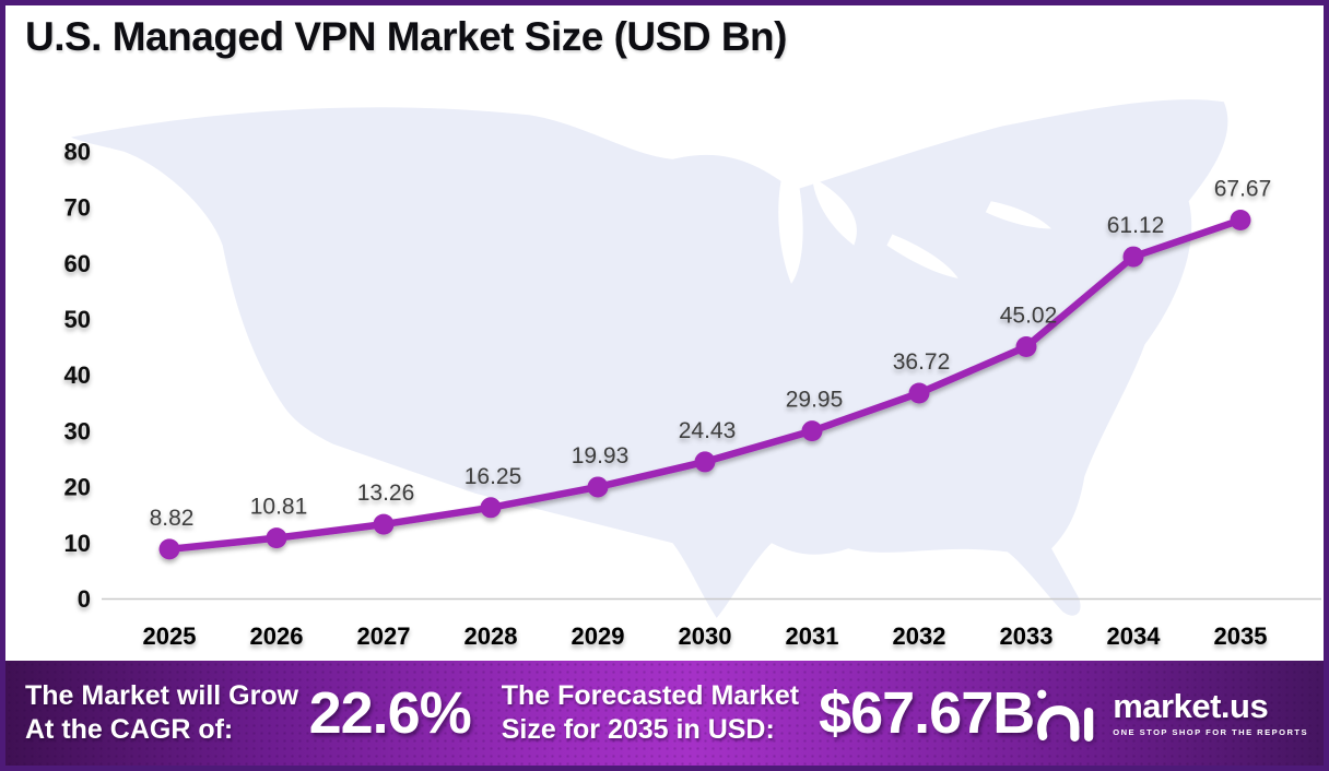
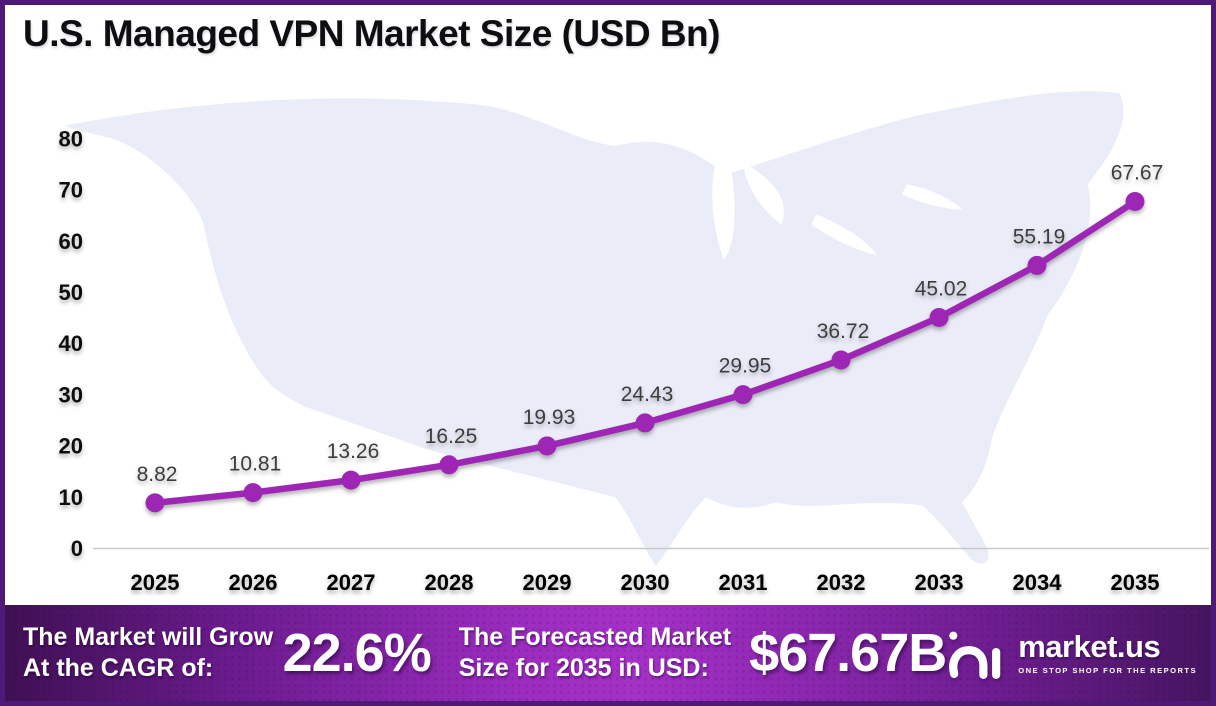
2034: 61.12 -> 55.19
